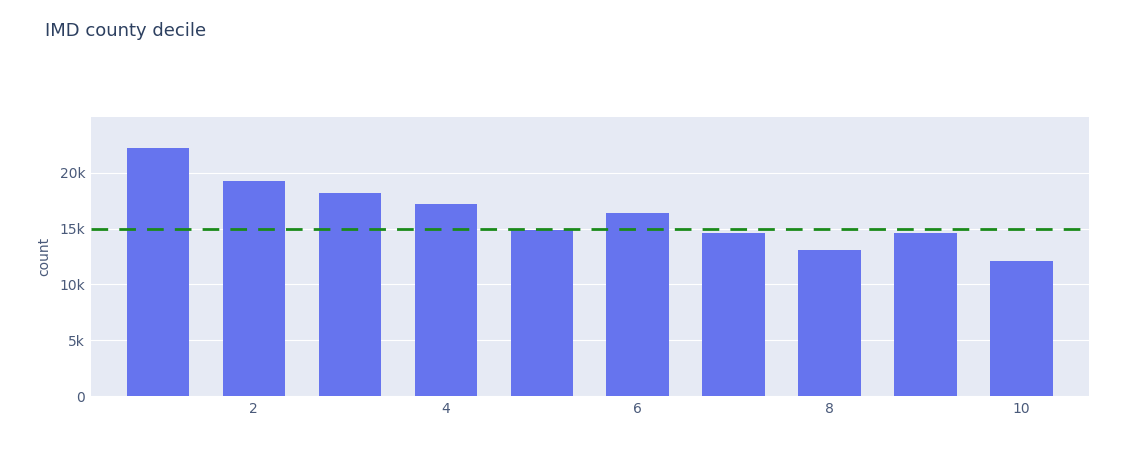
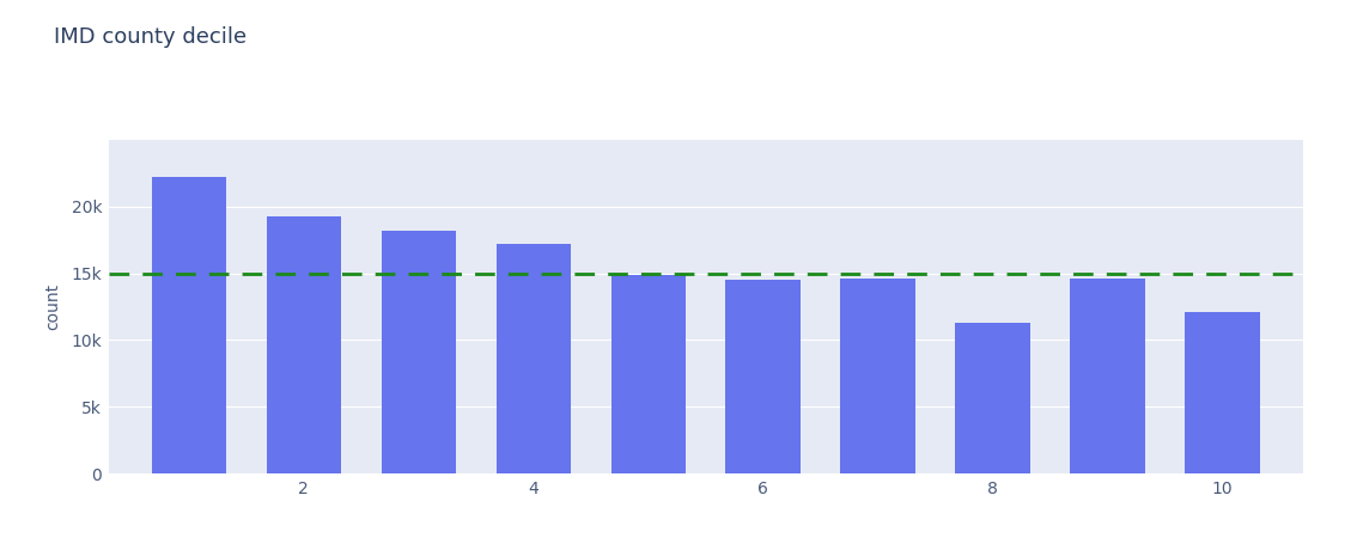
6: 16.4k -> 14.5k
8: 13.1k -> 11.3k
